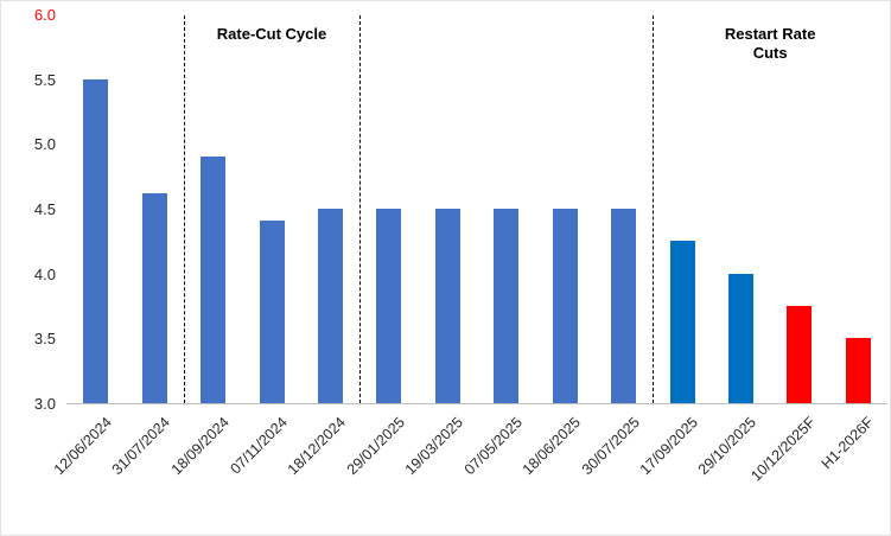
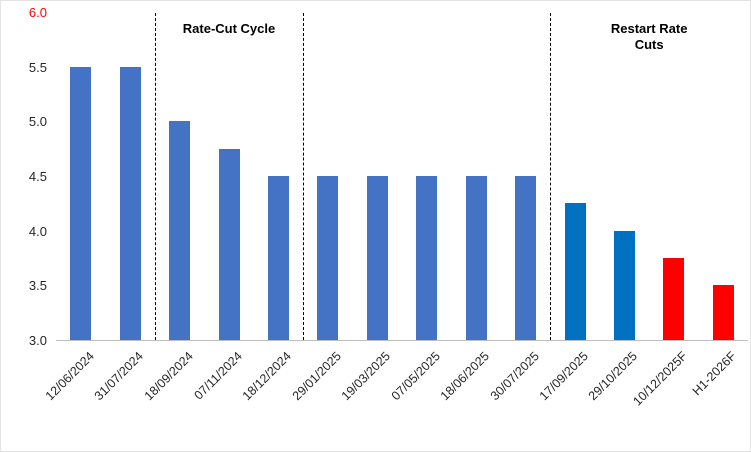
31/07/2024: 4.62 -> 5.50
18/09/2024: 4.90 -> 5.00
07/11/2024: 4.41 -> 4.75
